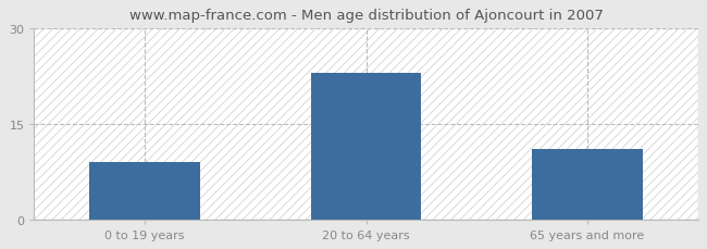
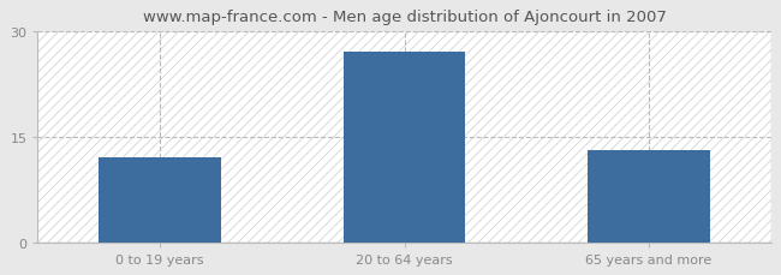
0 to 19 years: 9 -> 12
20 to 64 years: 23 -> 27
65 years and more: 11 -> 13
